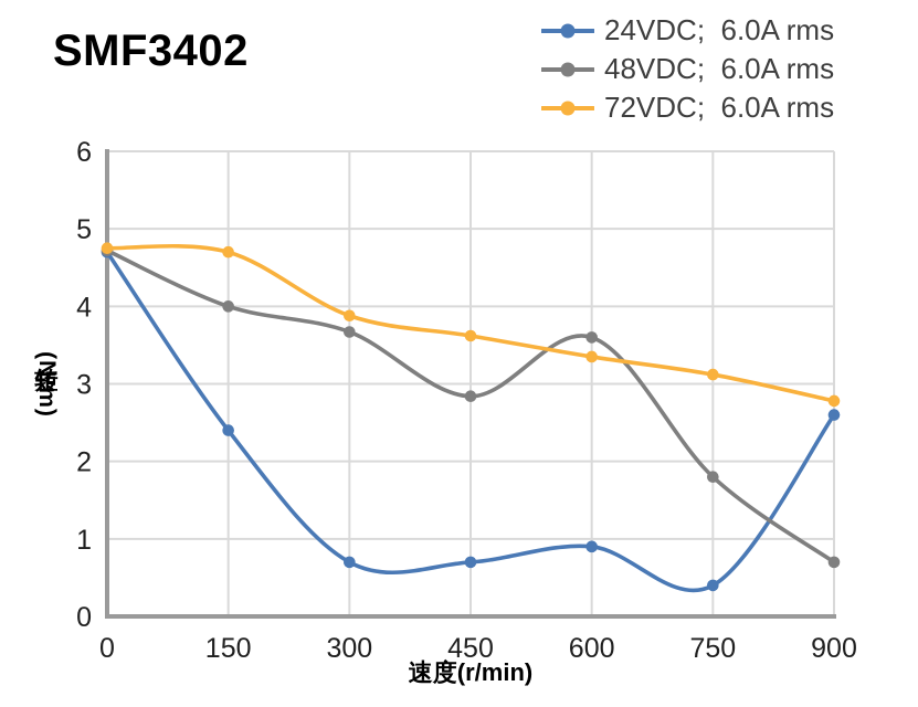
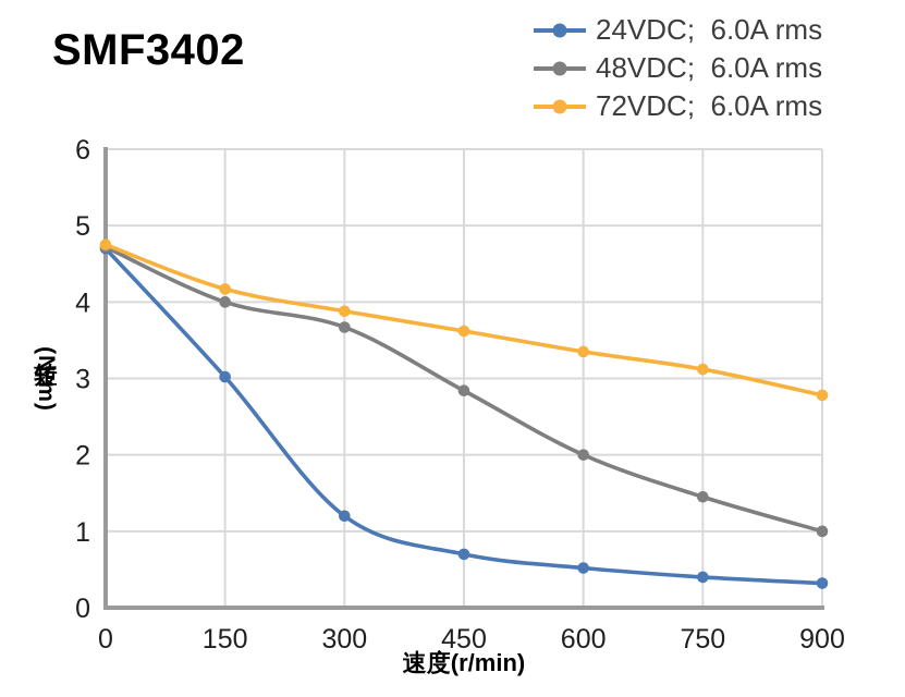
24VDC; 6.0A rms/150: 2.4 -> 3.0
72VDC; 6.0A rms/150: 4.7 -> 4.2
24VDC; 6.0A rms/300: 0.7 -> 1.2
24VDC; 6.0A rms/600: 0.9 -> 0.5
48VDC; 6.0A rms/600: 3.6 -> 2.0
48VDC; 6.0A rms/750: 1.8 -> 1.4
24VDC; 6.0A rms/900: 2.6 -> 0.3
48VDC; 6.0A rms/900: 0.7 -> 1.0
